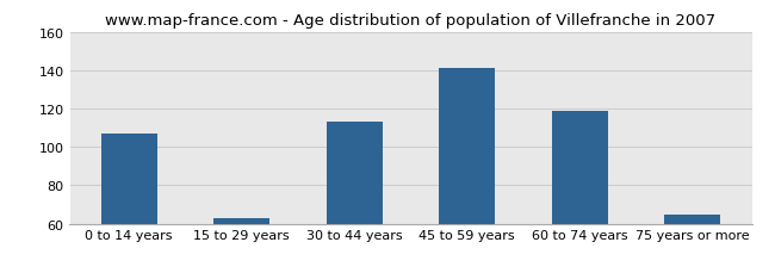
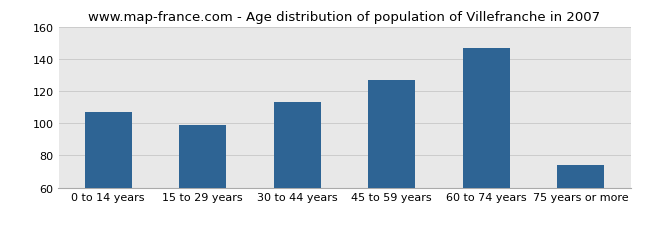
15 to 29 years: 63 -> 99
45 to 59 years: 141 -> 127
60 to 74 years: 119 -> 147
75 years or more: 65 -> 74
